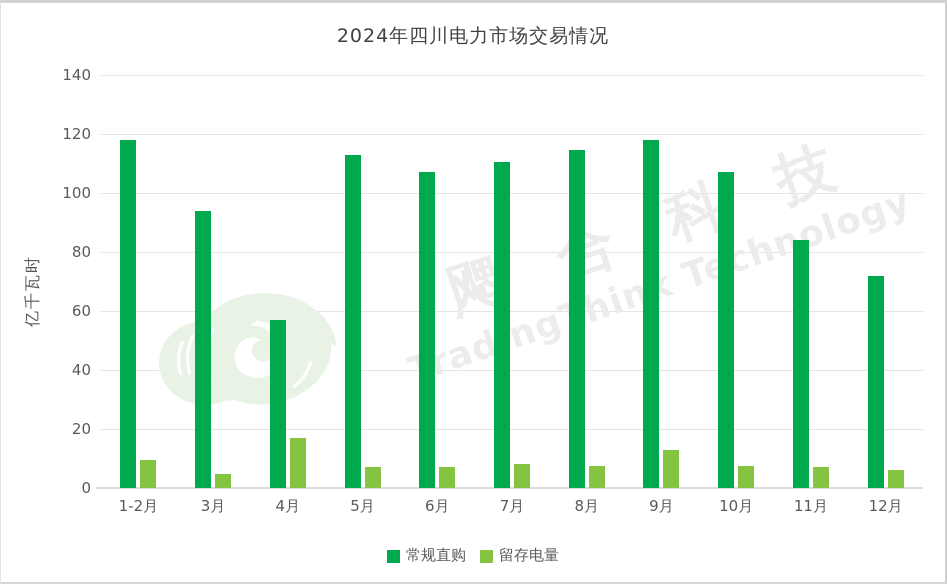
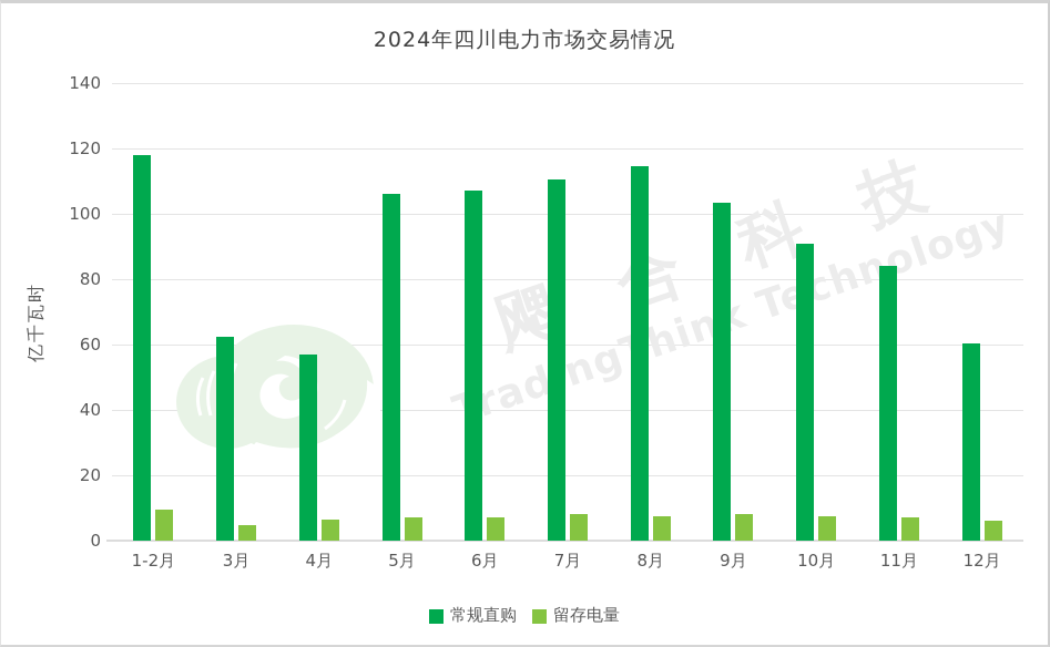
常规直购/3月: 94 -> 62
留存电量/4月: 17 -> 6
常规直购/5月: 113 -> 106
常规直购/9月: 118 -> 104
留存电量/9月: 13 -> 8
常规直购/10月: 107 -> 91
常规直购/12月: 72 -> 60
